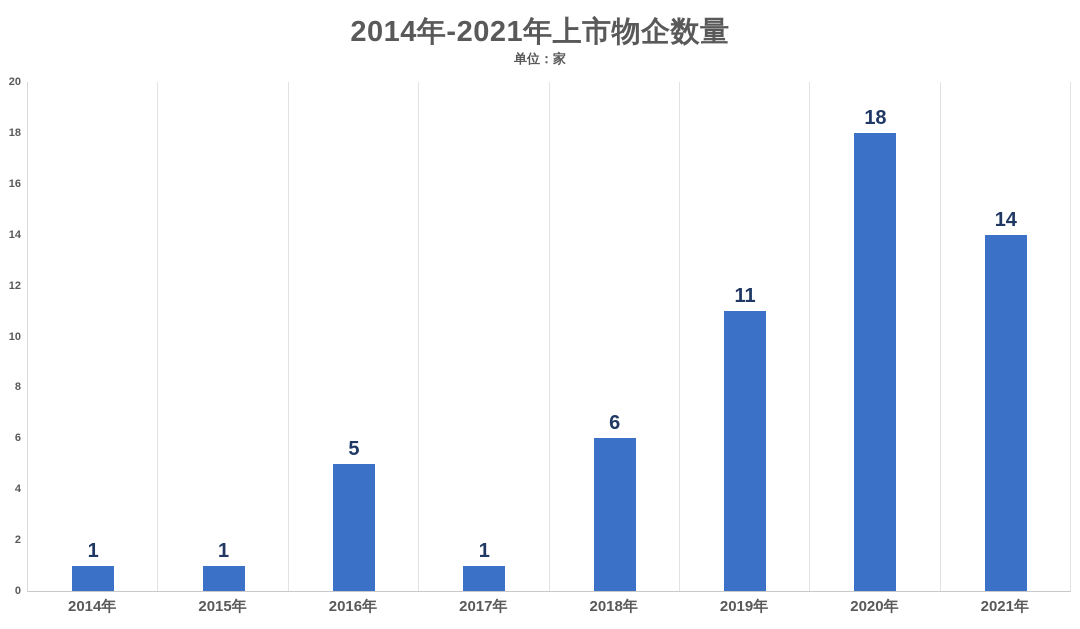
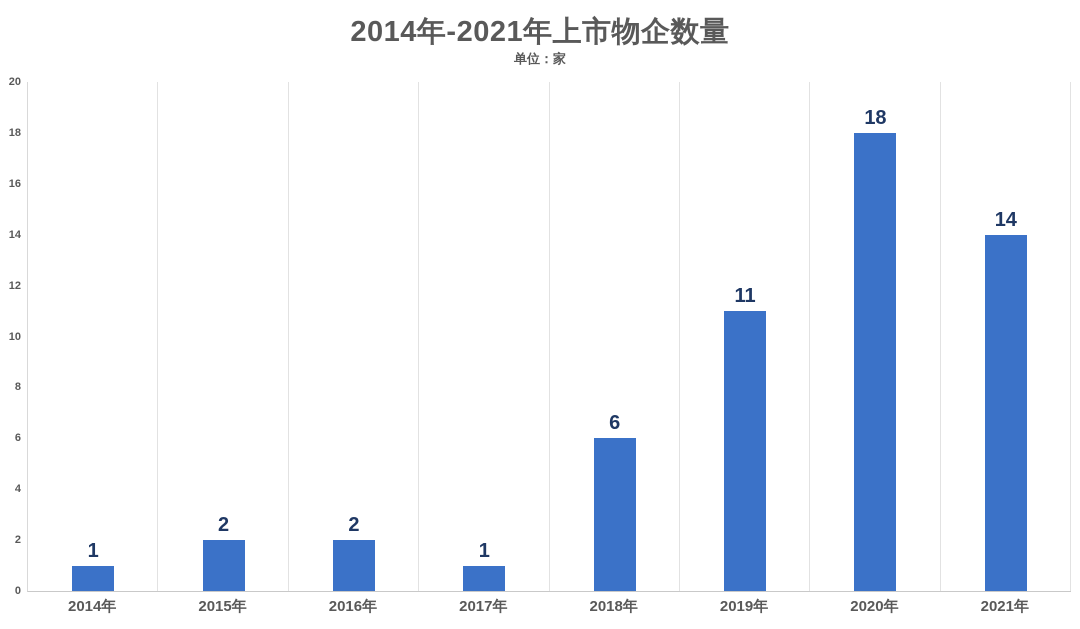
2015年: 1 -> 2
2016年: 5 -> 2
